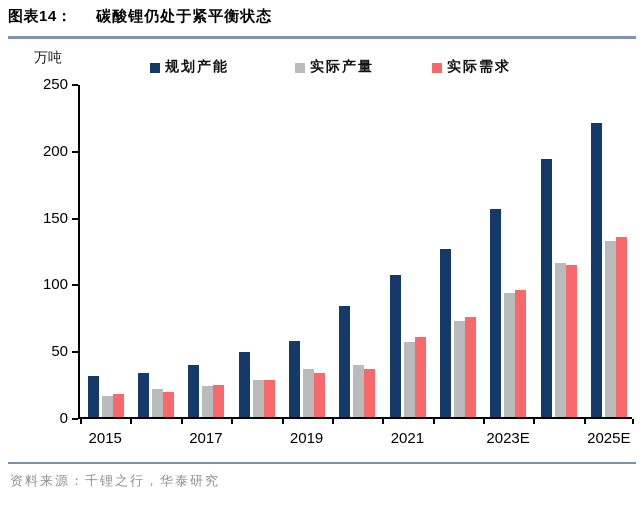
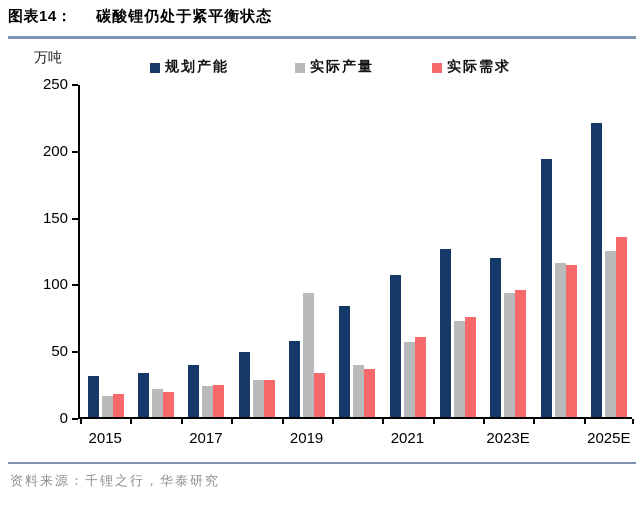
实际产量/2019: 36 -> 93
规划产能/2023E: 156 -> 119
实际产量/2025E: 132 -> 124
